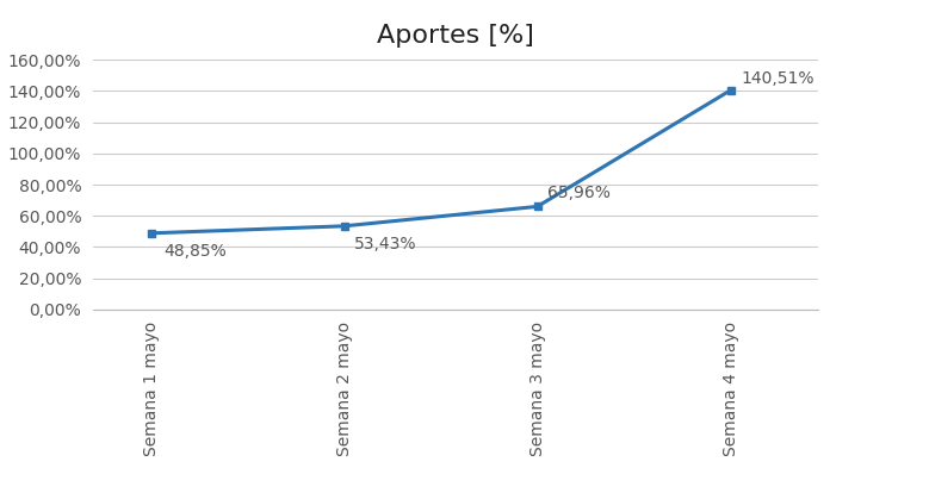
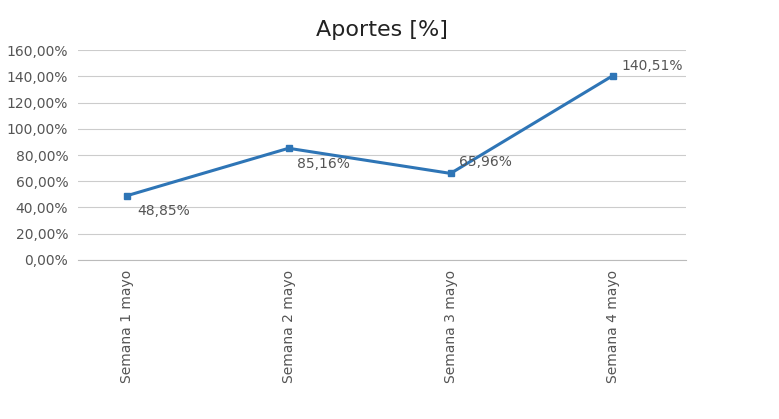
Semana 2 mayo: 53,43% -> 85,16%
